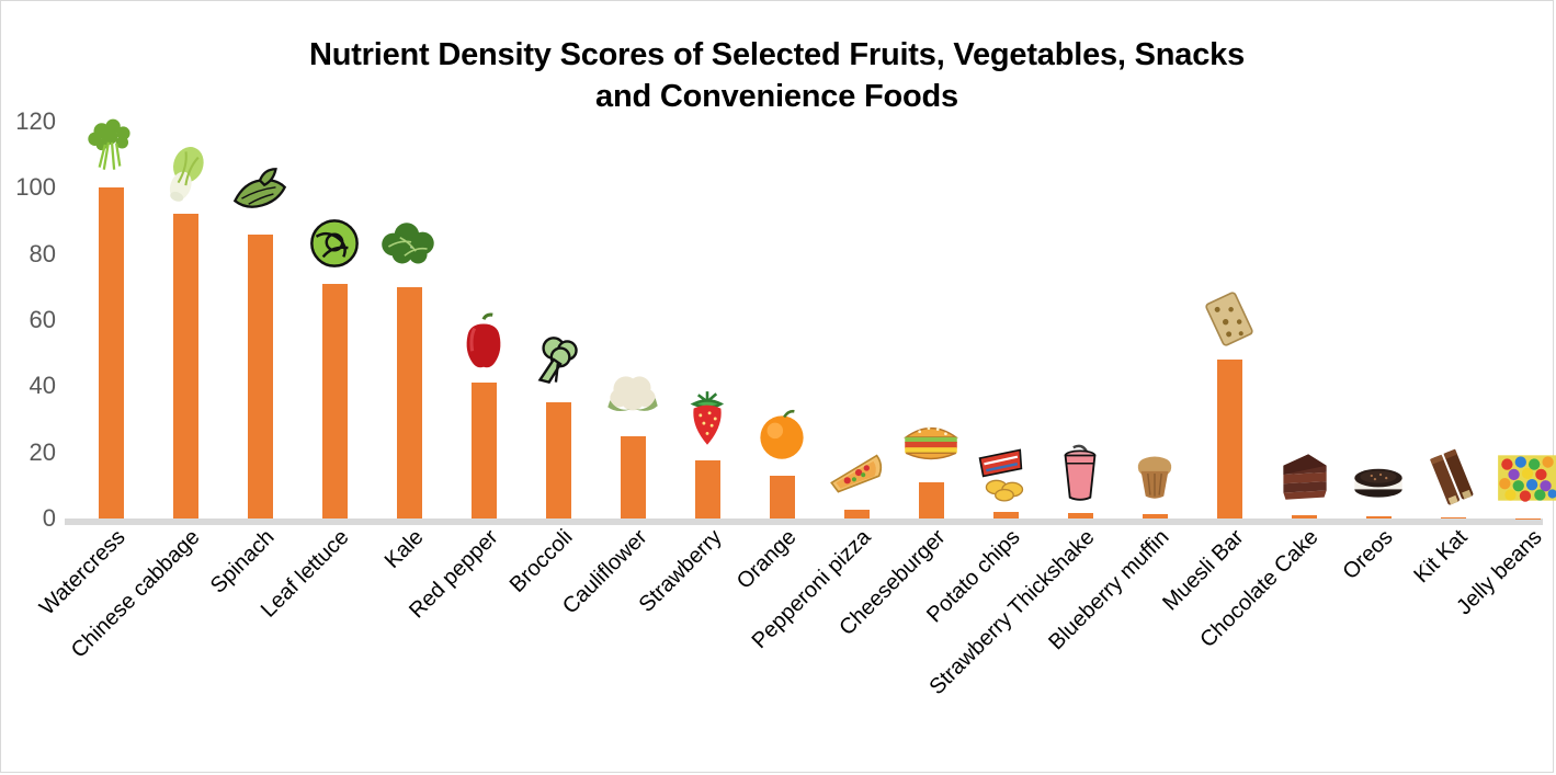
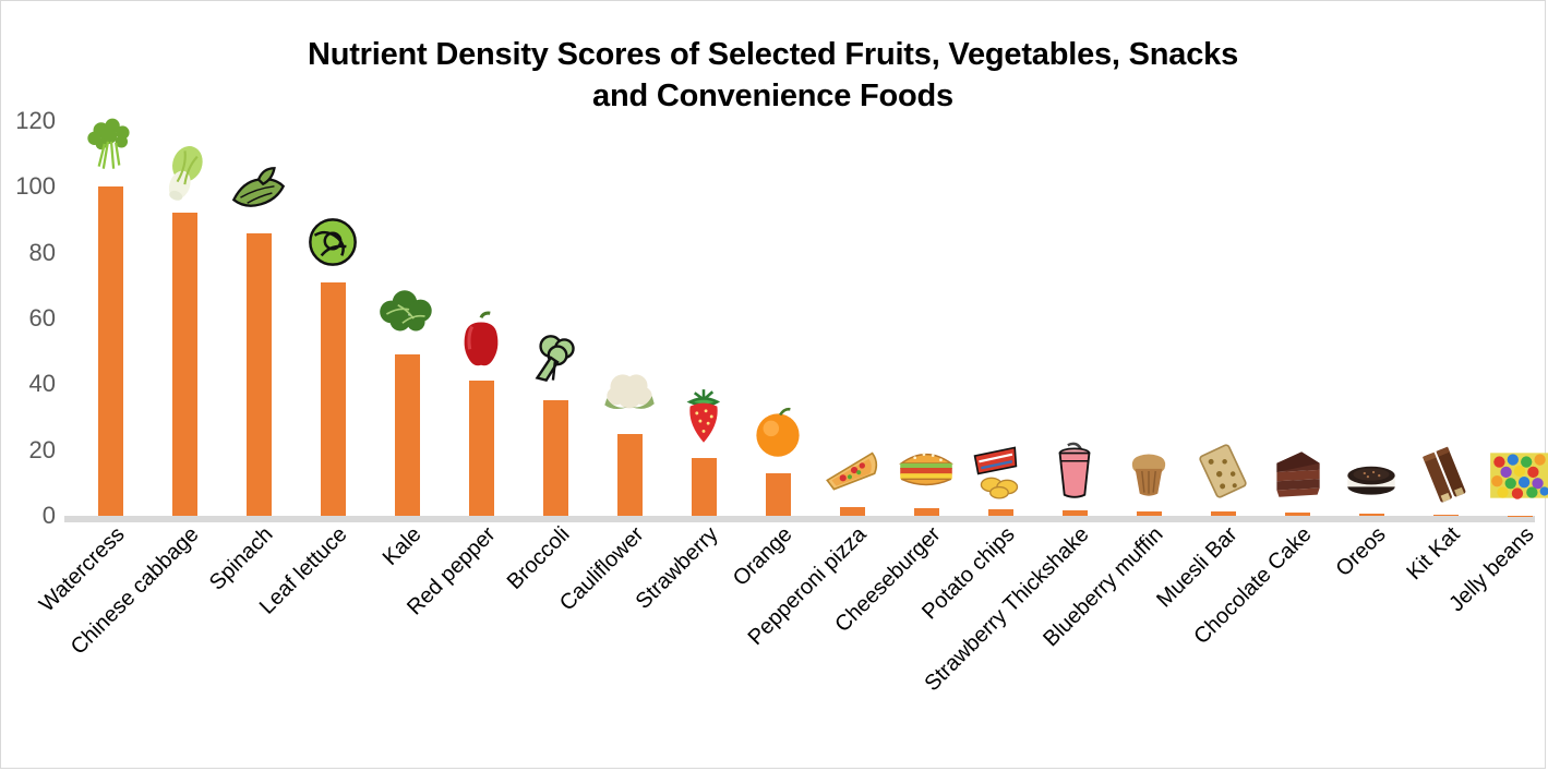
Kale: 70 -> 49
Cheeseburger: 11 -> 2
Muesli Bar: 48 -> 1
